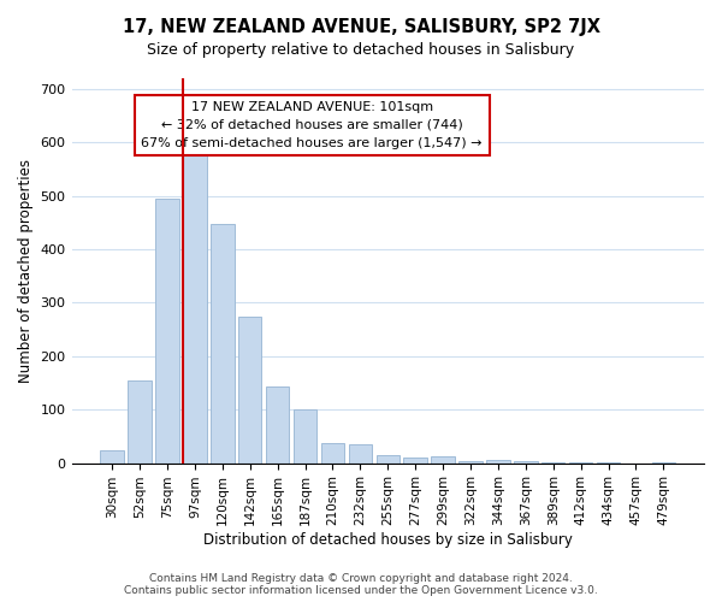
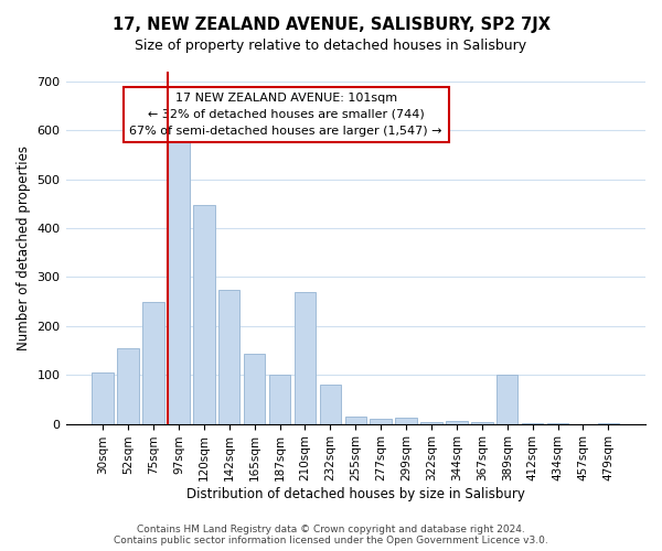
30sqm: 25 -> 105
75sqm: 495 -> 250
210sqm: 37 -> 270
232sqm: 35 -> 80
389sqm: 1 -> 100
